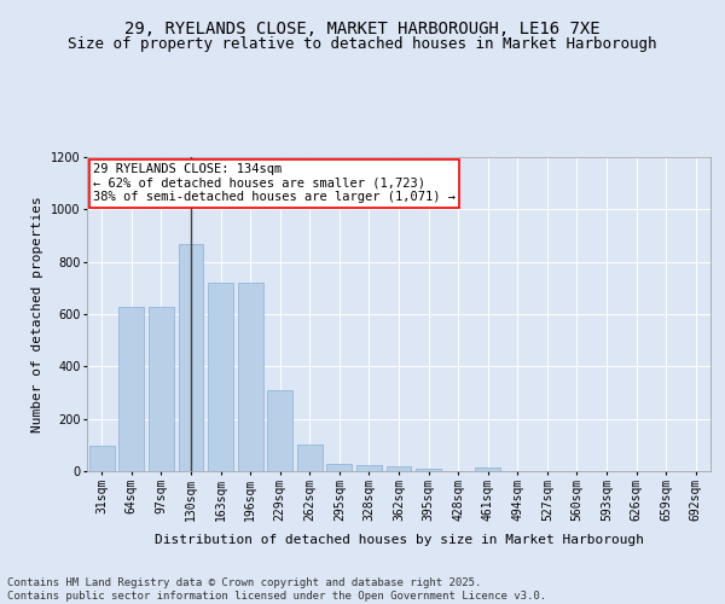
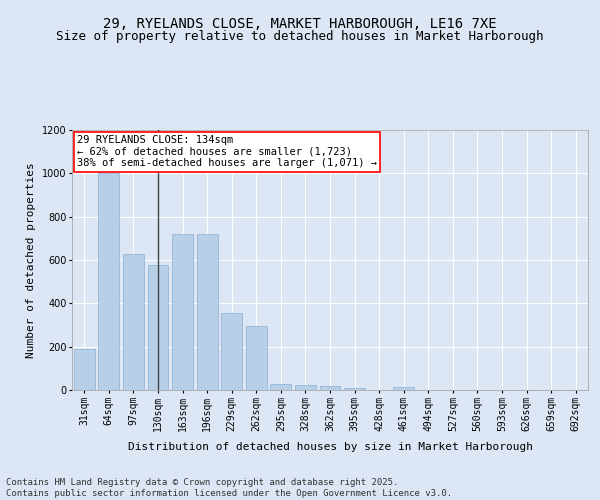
31sqm: 95 -> 190
64sqm: 630 -> 1000
130sqm: 870 -> 575
229sqm: 310 -> 355
262sqm: 100 -> 295
